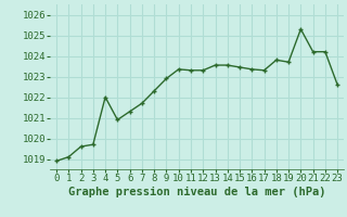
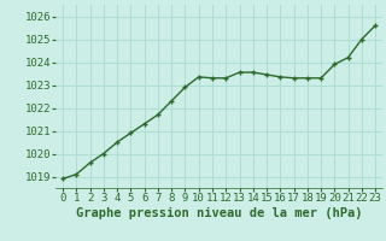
3: 1019.7 -> 1020.0
4: 1022.0 -> 1020.5
18: 1023.8 -> 1023.3
19: 1023.7 -> 1023.3
20: 1025.3 -> 1023.9
22: 1024.2 -> 1025.0
23: 1022.6 -> 1025.6
